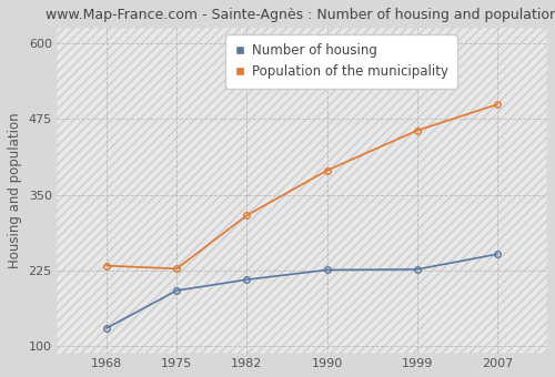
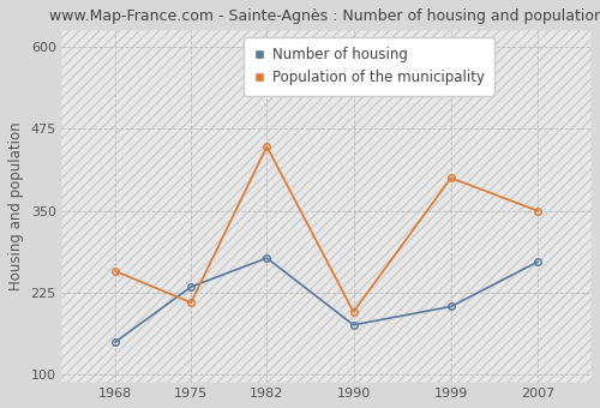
Number of housing/1968: 130 -> 150
Population of the municipality/1968: 233 -> 258
Number of housing/1975: 192 -> 234
Population of the municipality/1975: 228 -> 210
Number of housing/1982: 210 -> 278
Population of the municipality/1982: 316 -> 448
Number of housing/1990: 226 -> 176
Population of the municipality/1990: 390 -> 196
Number of housing/1999: 227 -> 204
Population of the municipality/1999: 456 -> 400
Number of housing/2007: 252 -> 272
Population of the municipality/2007: 499 -> 350
